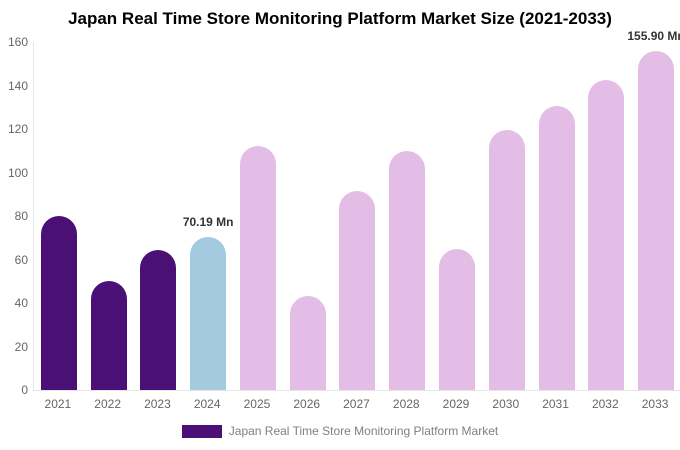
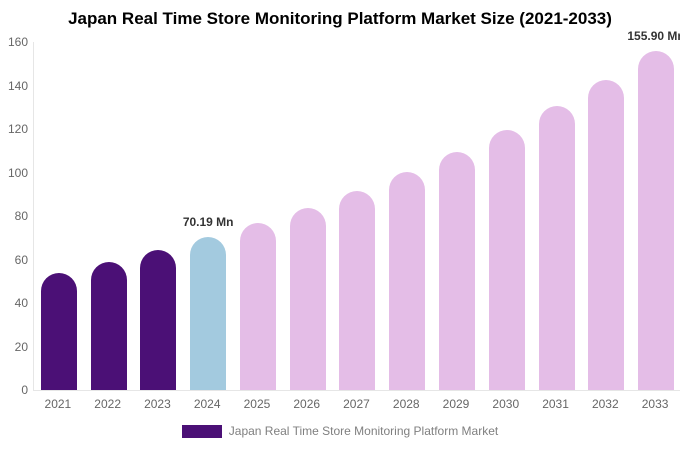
2021: 80 -> 54
2022: 50 -> 59
2025: 112 -> 77
2026: 43 -> 84
2028: 110 -> 100
2029: 65 -> 109
